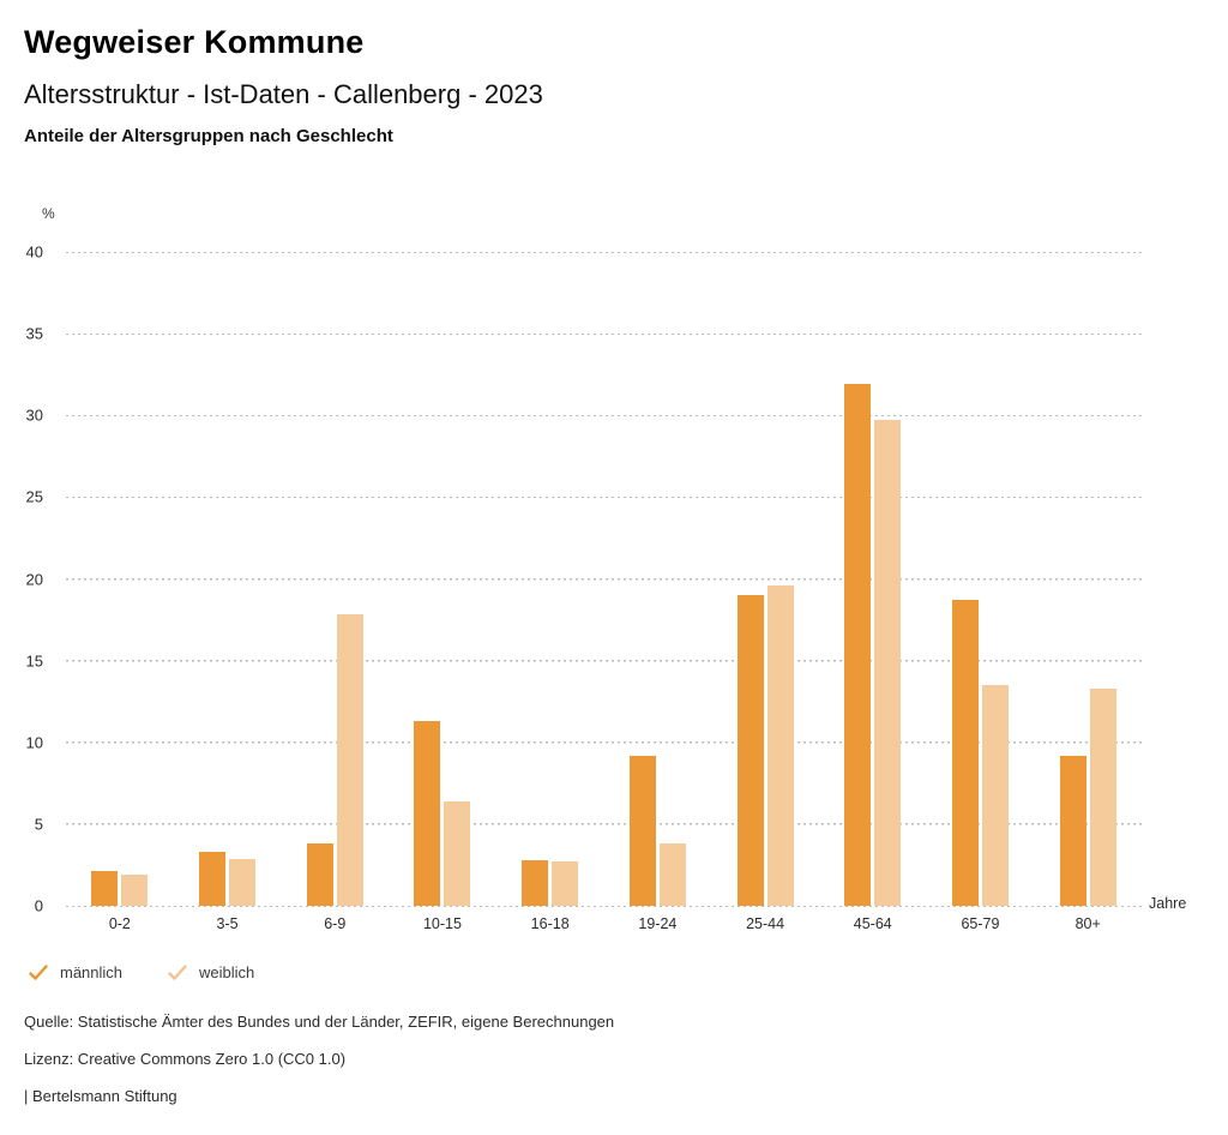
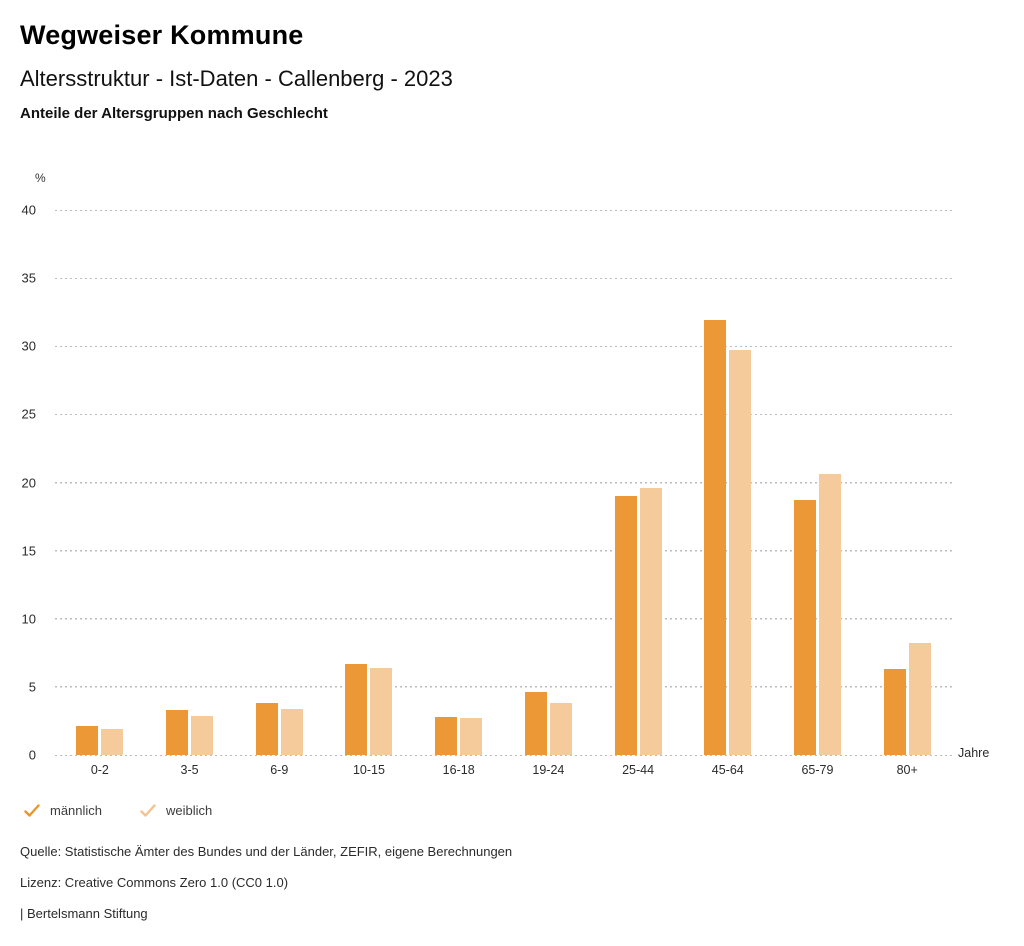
weiblich/6-9: 17.8 -> 3.4
männlich/10-15: 11.3 -> 6.7
männlich/19-24: 9.2 -> 4.6
weiblich/65-79: 13.5 -> 20.6
männlich/80+: 9.2 -> 6.3
weiblich/80+: 13.3 -> 8.2
